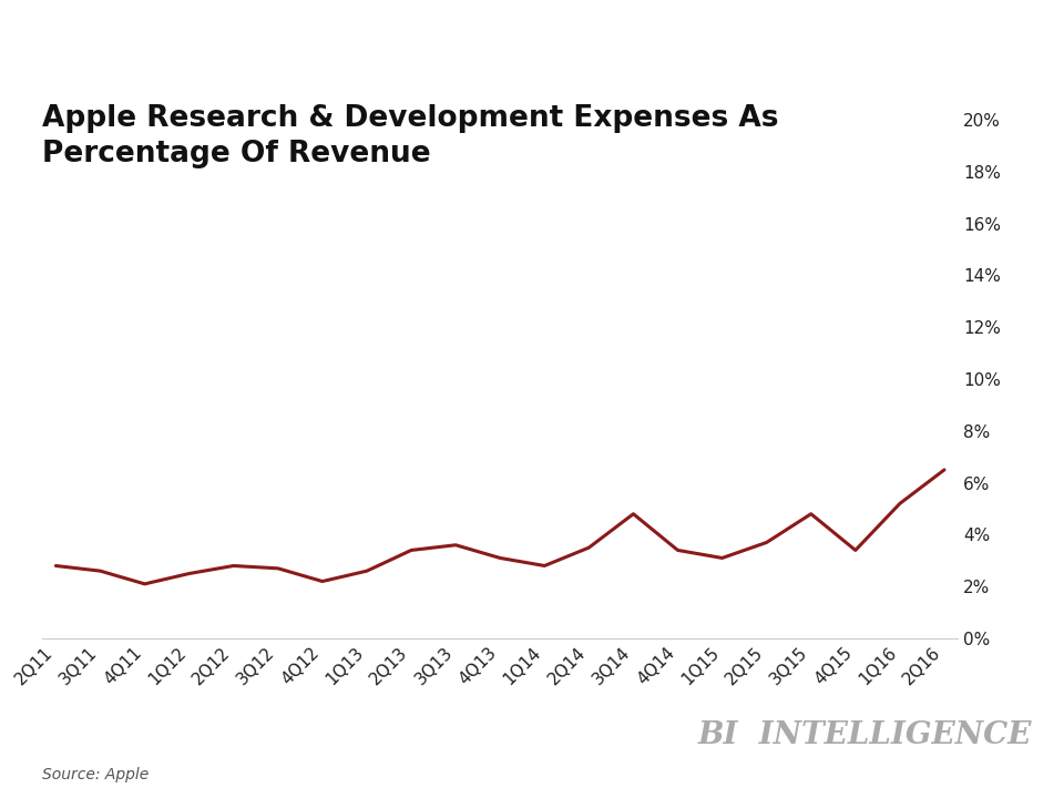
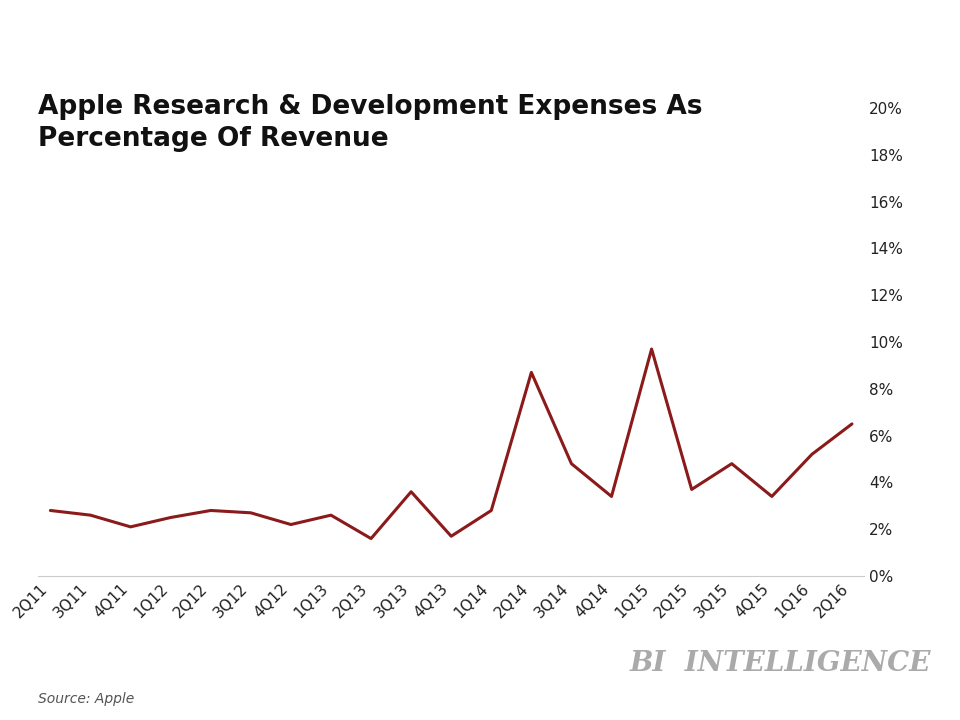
2Q13: 3.4% -> 1.6%
4Q13: 3.1% -> 1.7%
2Q14: 3.5% -> 8.7%
1Q15: 3.1% -> 9.7%
